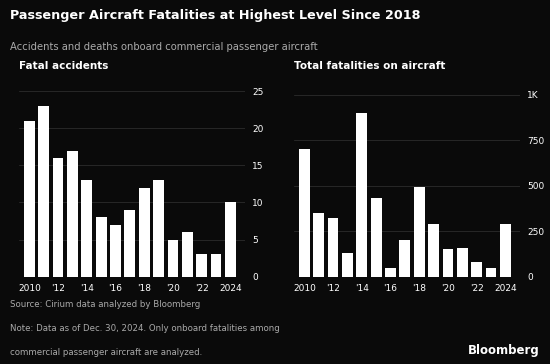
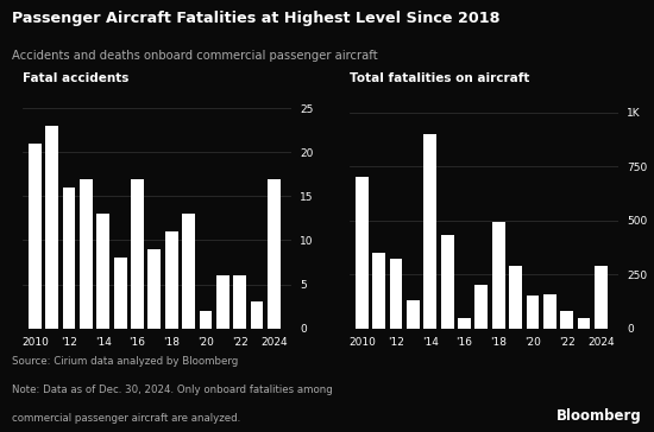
Fatal accidents/'16: 7 -> 17
Fatal accidents/'18: 12 -> 11
Fatal accidents/'20: 5 -> 2
Fatal accidents/'22: 3 -> 6
Fatal accidents/2024: 10 -> 17
